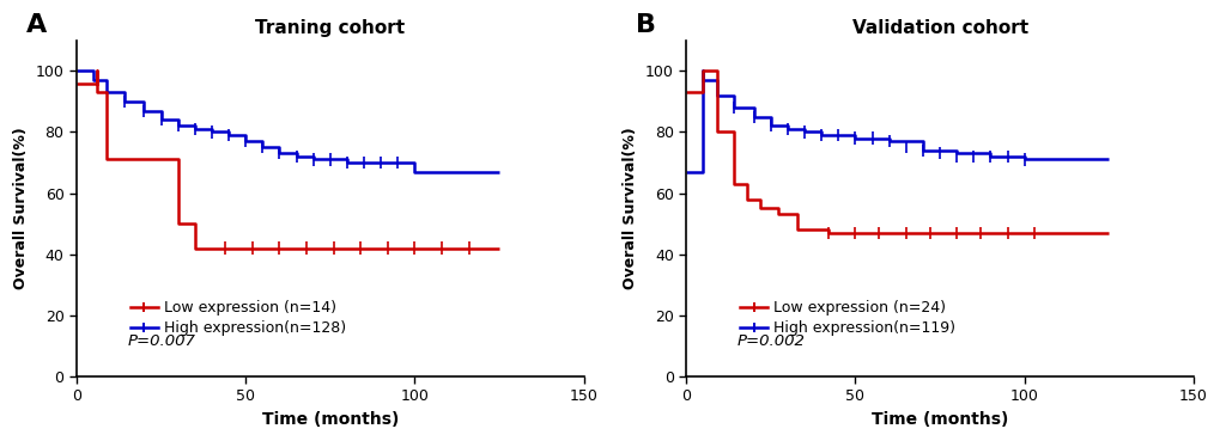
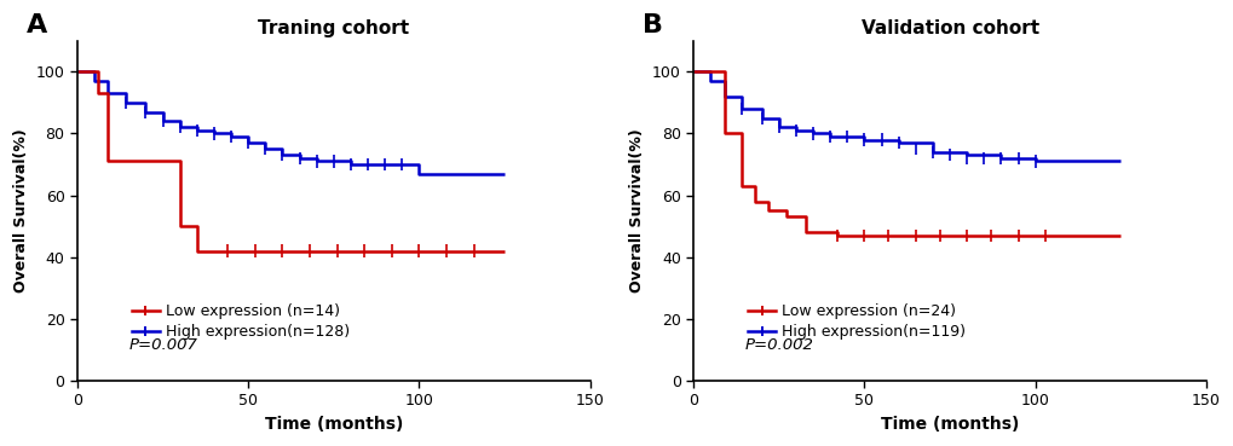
Traning cohort/Low expression (n=14)/0: 96 -> 100
Validation cohort/Low expression (n=24)/0: 93 -> 100
Validation cohort/High expression(n=119)/0: 67 -> 100
